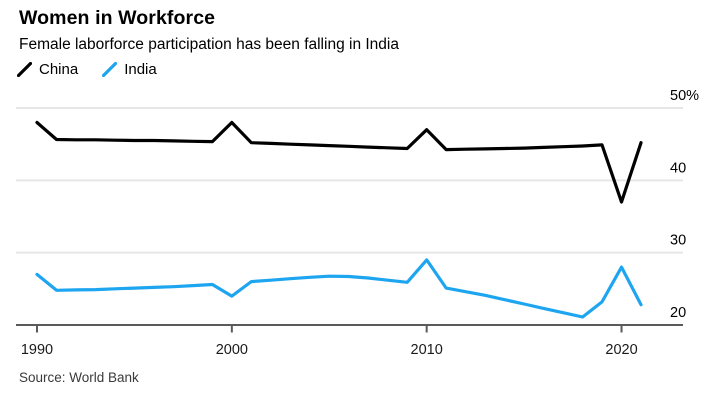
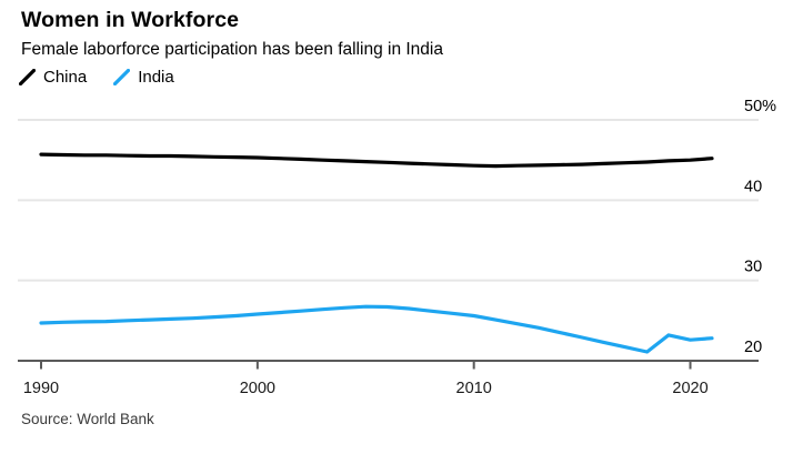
China/1990: 48% -> 46%
India/1990: 27% -> 25%
China/2000: 48% -> 45%
India/2000: 24% -> 26%
China/2010: 47% -> 44%
India/2010: 29% -> 26%
China/2020: 37% -> 45%
India/2020: 28% -> 23%
